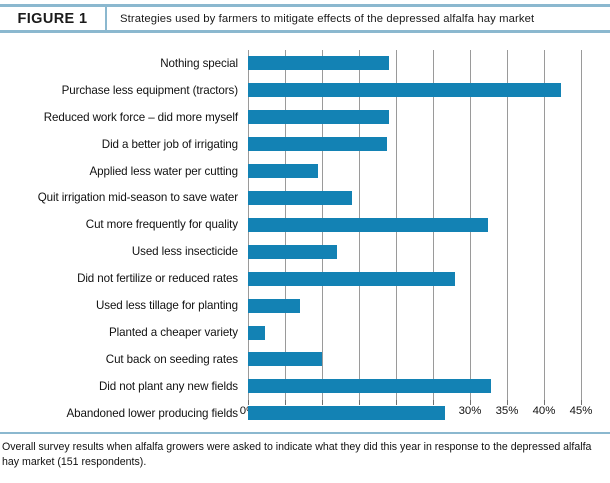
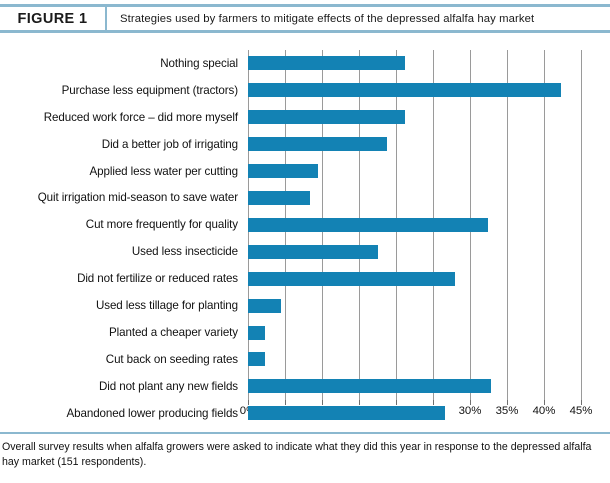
Nothing special: 19% -> 21%
Reduced work force – did more myself: 19% -> 21%
Quit irrigation mid-season to save water: 14% -> 8%
Used less insecticide: 12% -> 18%
Used less tillage for planting: 7% -> 4%
Cut back on seeding rates: 10% -> 2%
